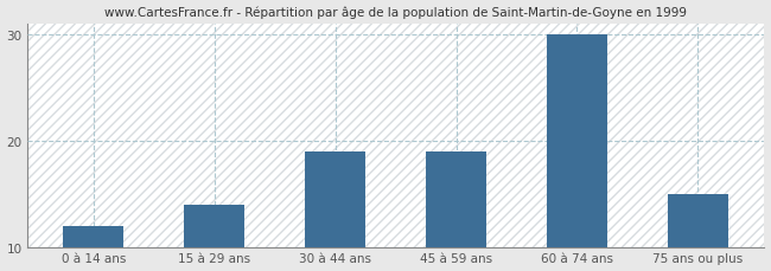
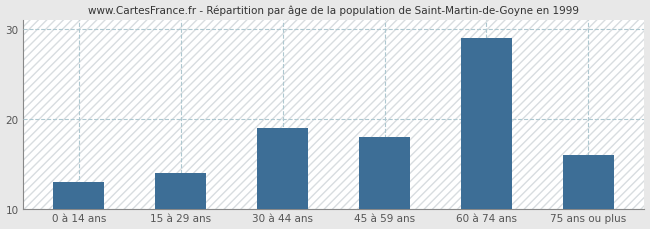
0 à 14 ans: 12 -> 13
45 à 59 ans: 19 -> 18
60 à 74 ans: 30 -> 29
75 ans ou plus: 15 -> 16
